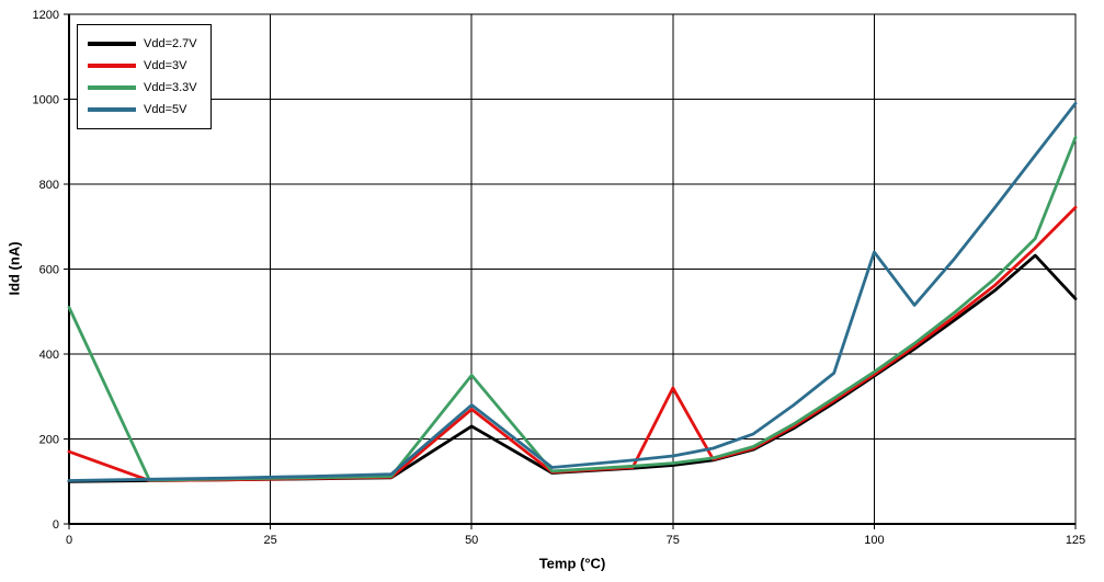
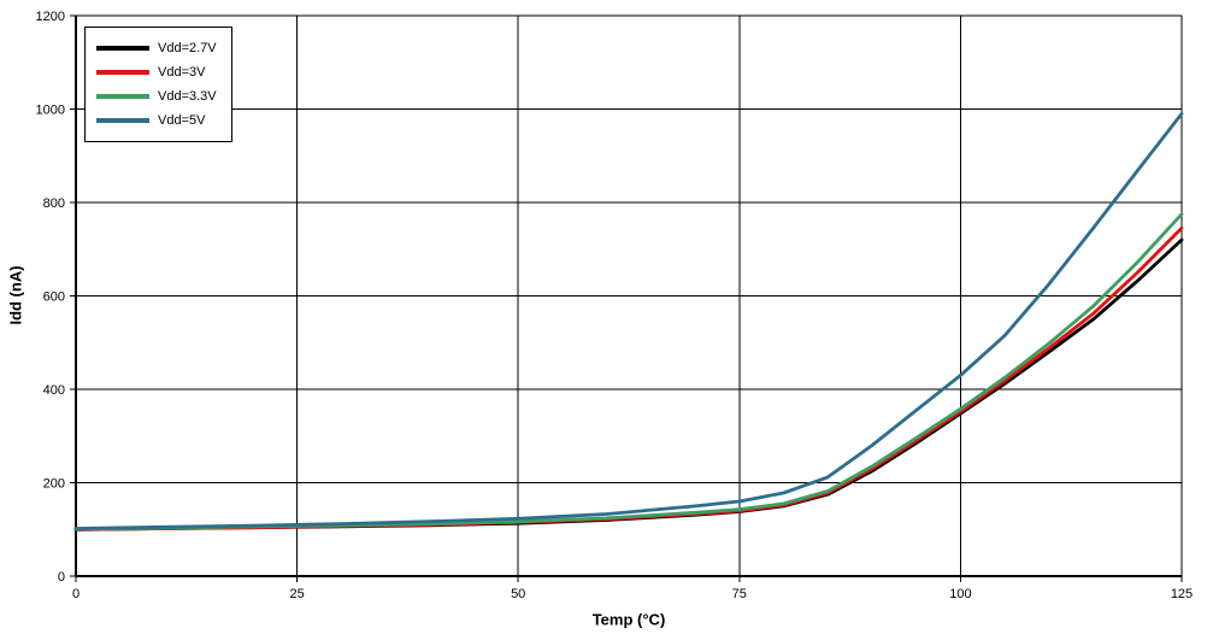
Vdd=3V/0: 170 -> 100
Vdd=3.3V/0: 510 -> 100
Vdd=2.7V/50: 230 -> 110
Vdd=3V/50: 270 -> 120
Vdd=3.3V/50: 350 -> 120
Vdd=5V/50: 280 -> 120
Vdd=3V/75: 320 -> 140
Vdd=5V/100: 640 -> 430
Vdd=2.7V/125: 530 -> 720
Vdd=3.3V/125: 910 -> 780
